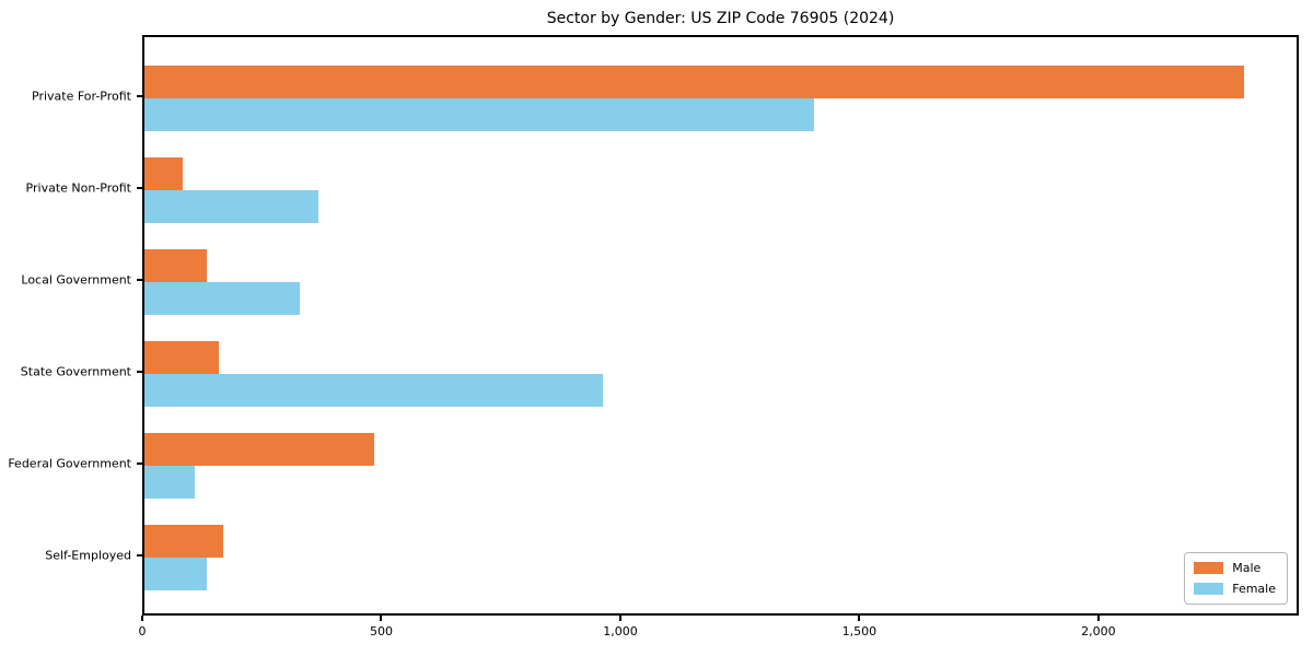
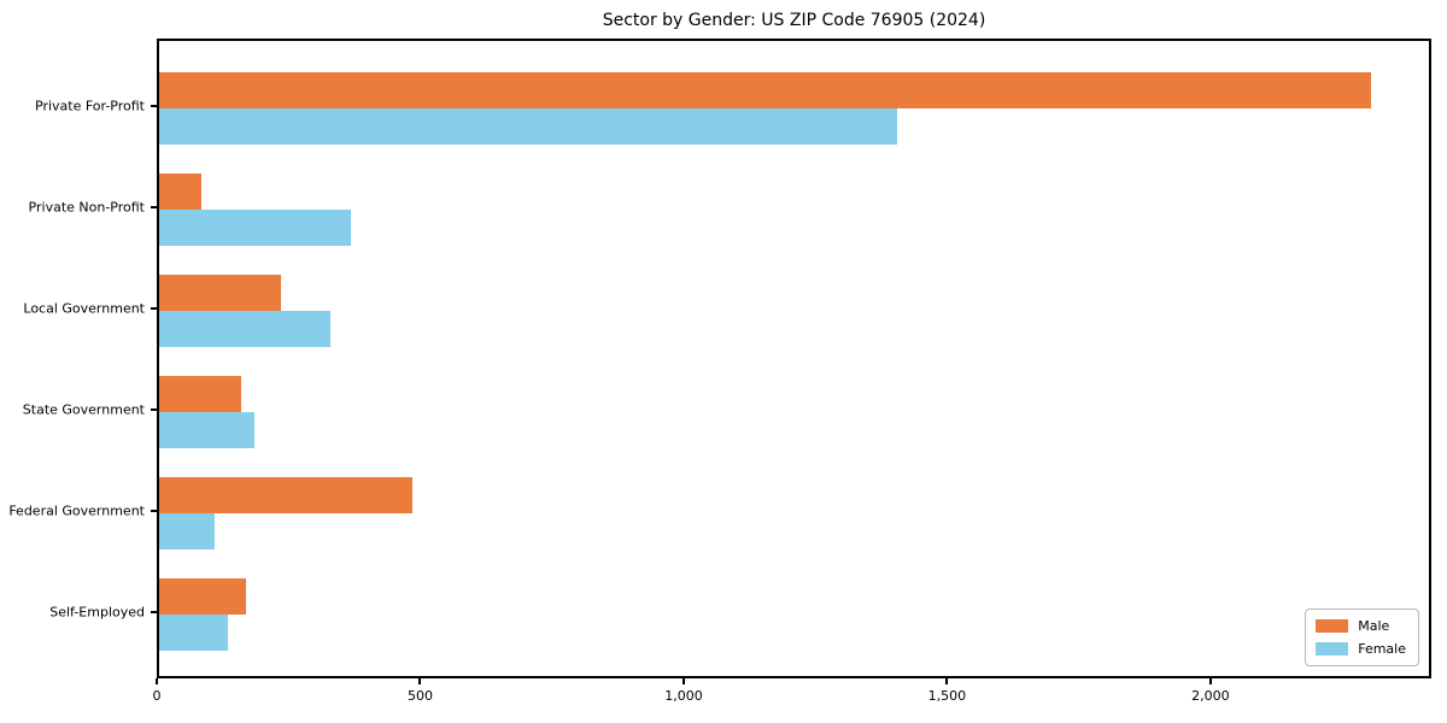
Male/Local Government: 130 -> 230
Female/State Government: 960 -> 180
